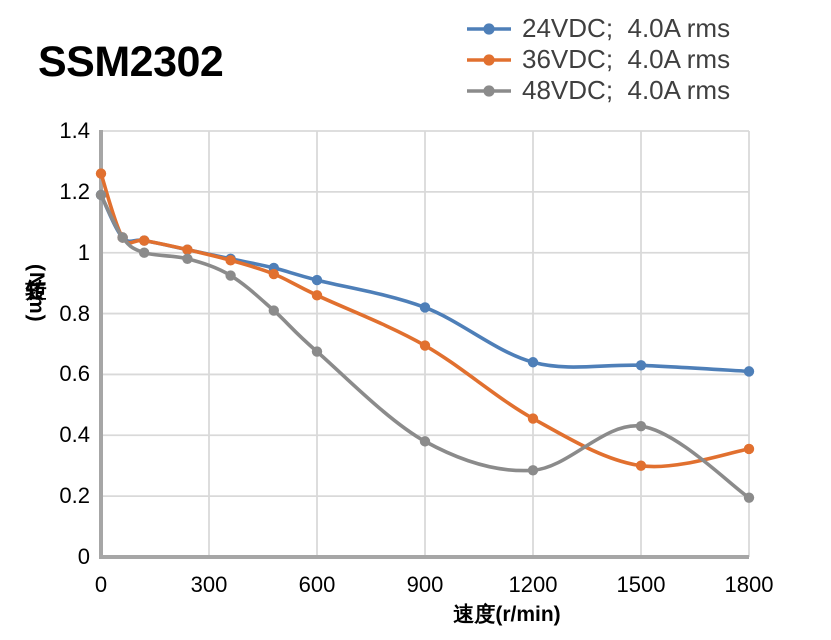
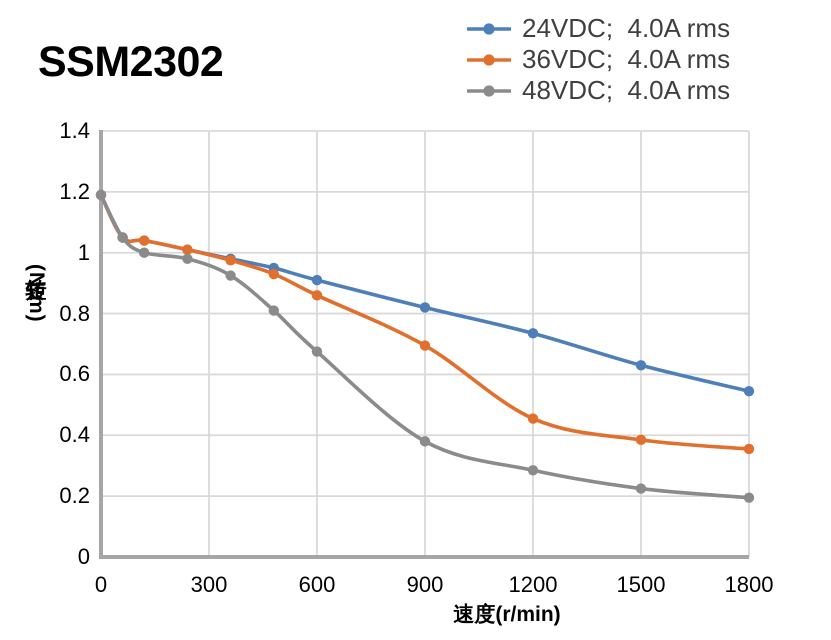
36VDC; 4.0A rms/0: 1.26 -> 1.19
24VDC; 4.0A rms/1200: 0.64 -> 0.73
36VDC; 4.0A rms/1500: 0.30 -> 0.39
48VDC; 4.0A rms/1500: 0.43 -> 0.23
24VDC; 4.0A rms/1800: 0.61 -> 0.55
